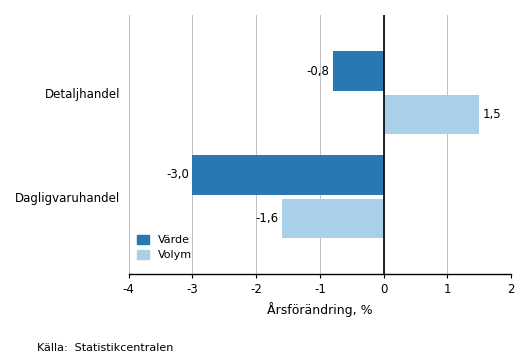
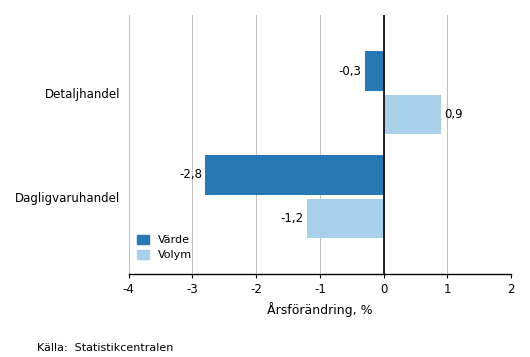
Värde/Detaljhandel: -0,8 -> -0,3
Volym/Detaljhandel: 1,5 -> 0,9
Värde/Dagligvaruhandel: -3,0 -> -2,8
Volym/Dagligvaruhandel: -1,6 -> -1,2
